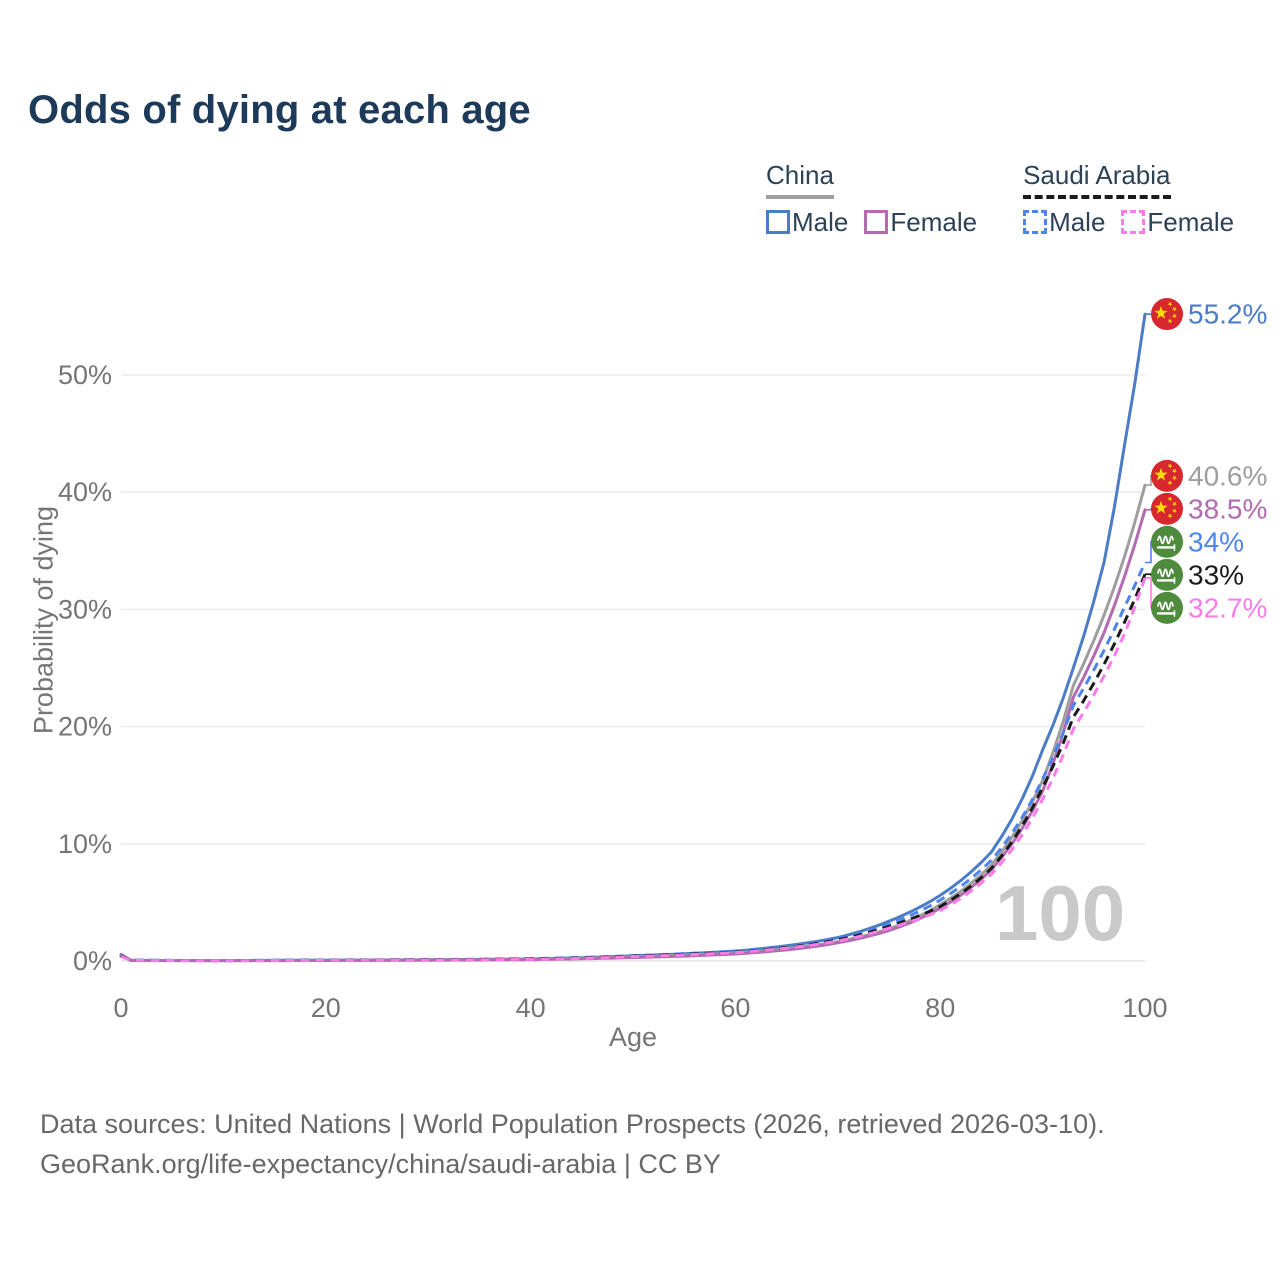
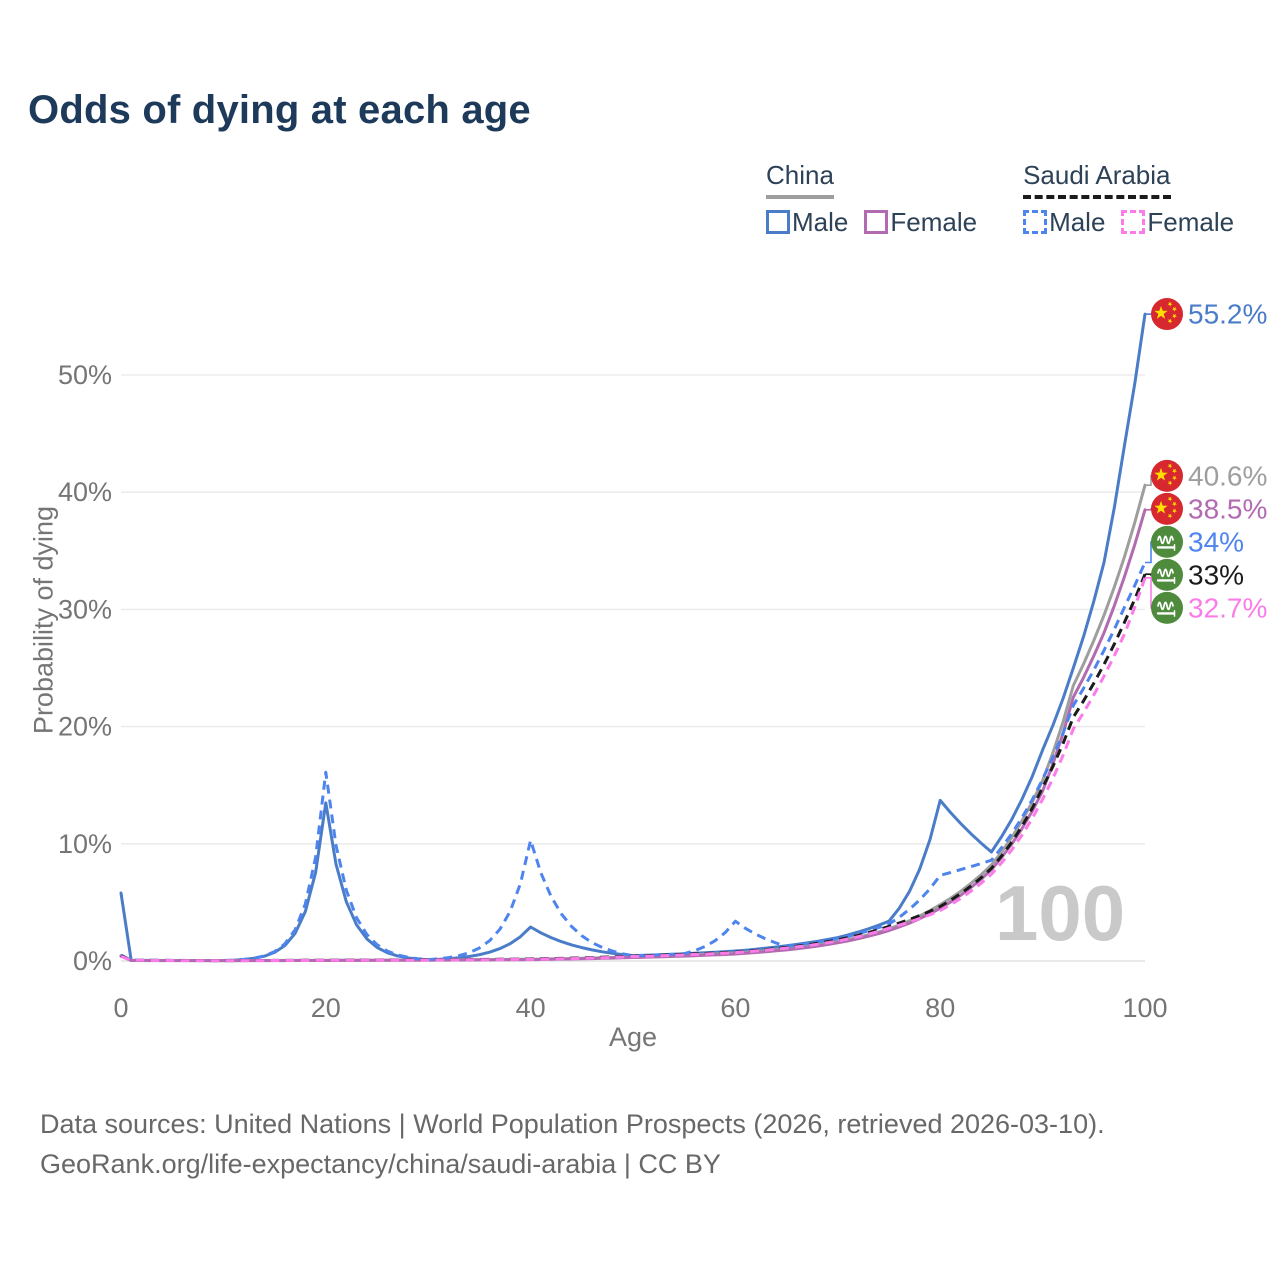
China Male/0: 0.6% -> 5.8%
China Male/20: 0.1% -> 13.5%
Saudi Arabia Male/20: 0.1% -> 16.1%
China Male/40: 0.2% -> 2.9%
Saudi Arabia Male/40: 0.2% -> 10.3%
Saudi Arabia Male/60: 0.8% -> 3.4%
China Male/80: 5.6% -> 13.7%
Saudi Arabia Male/80: 5.2% -> 7.3%
